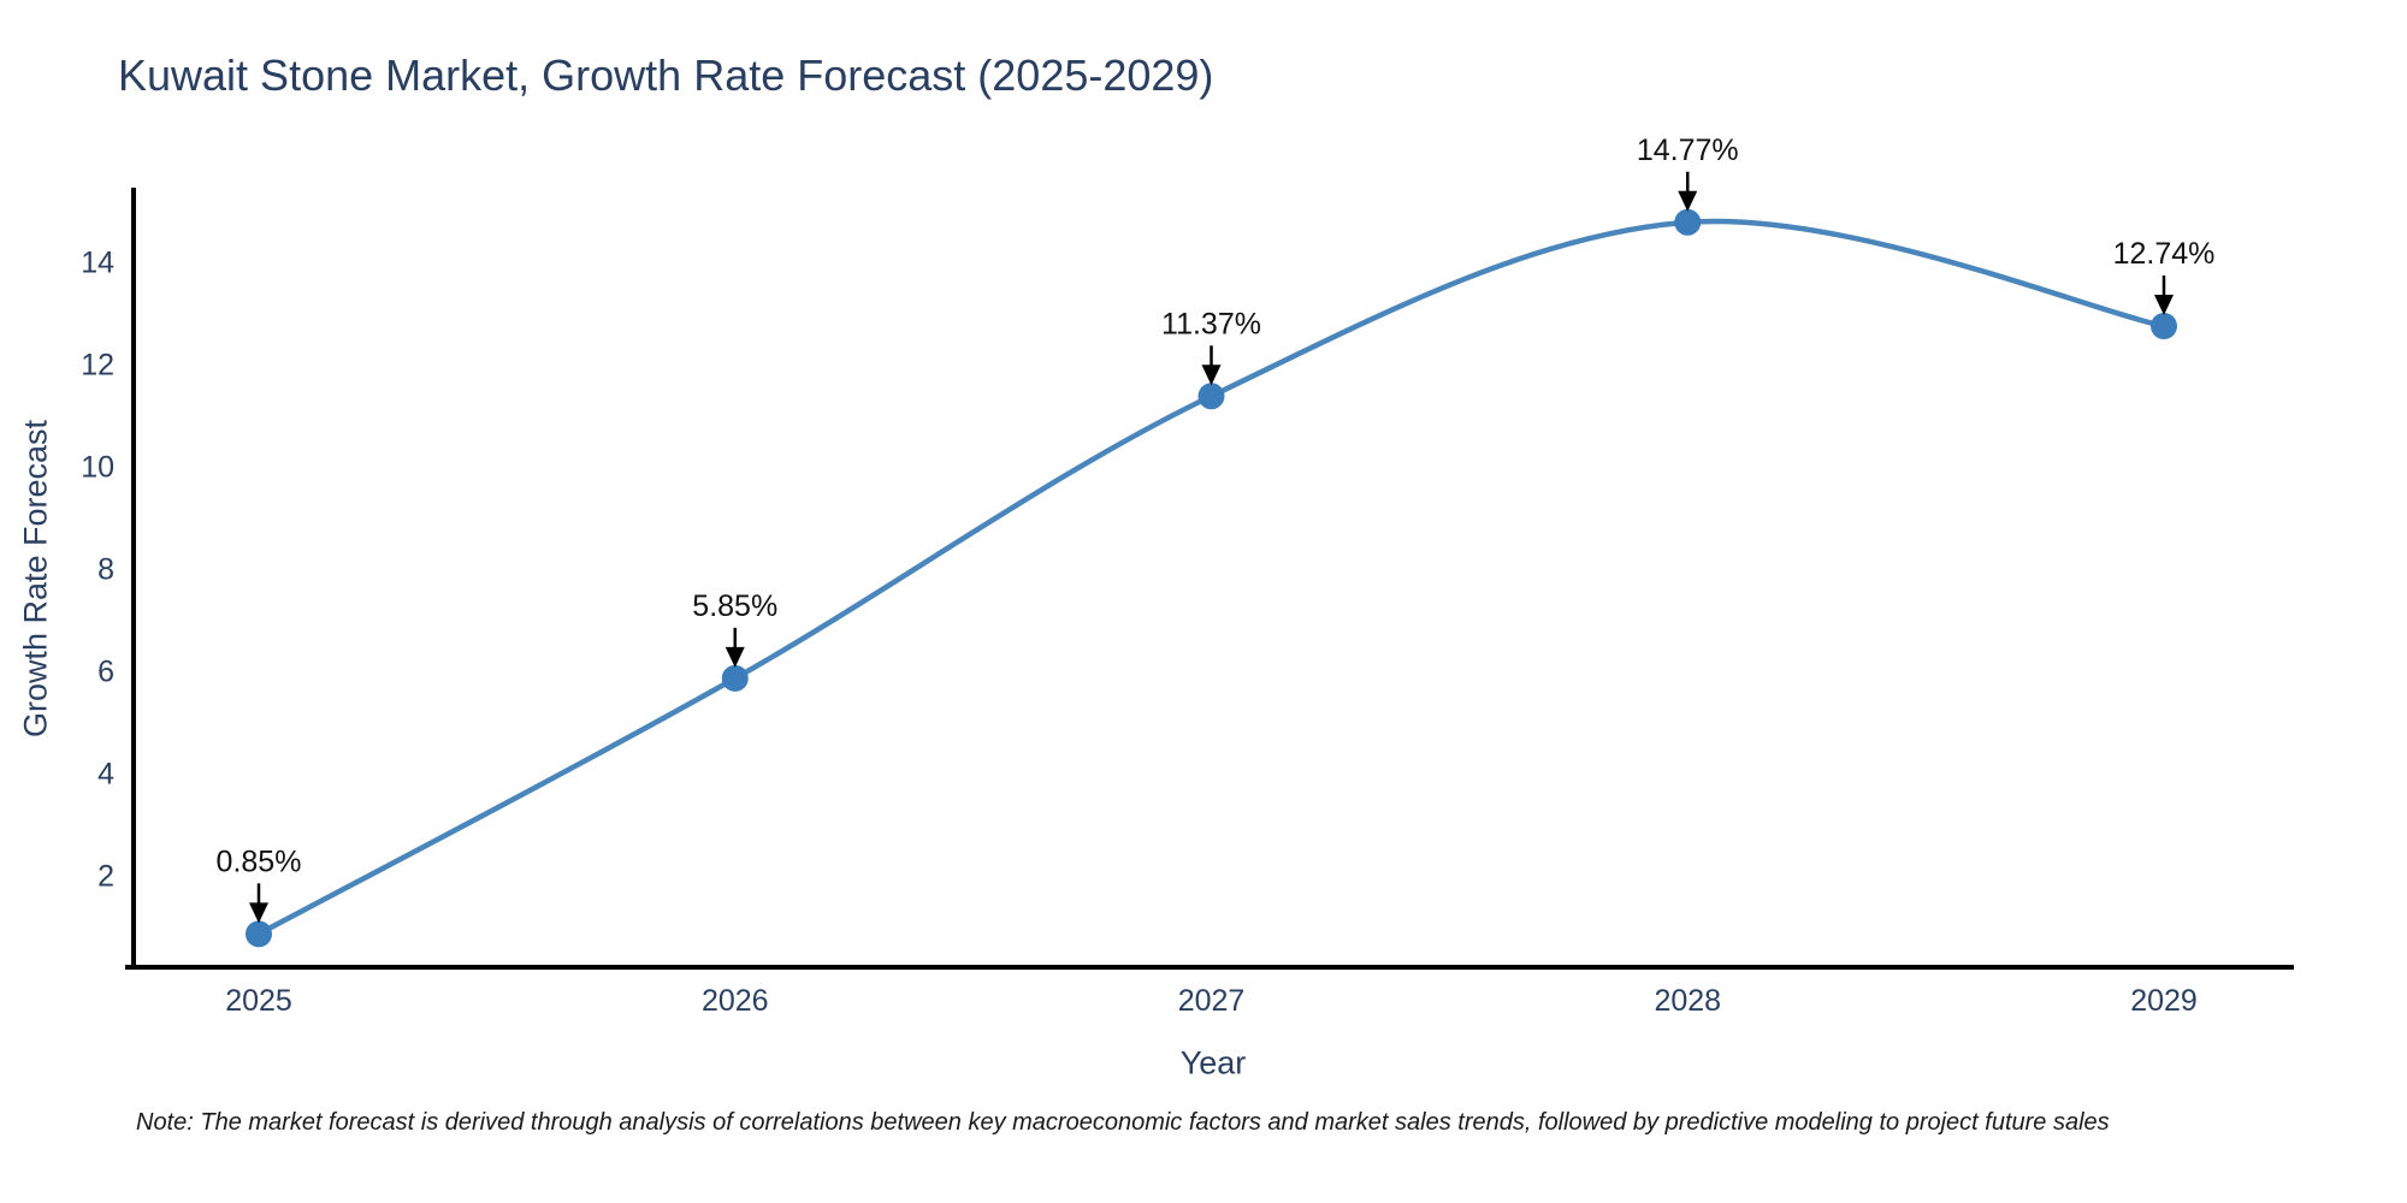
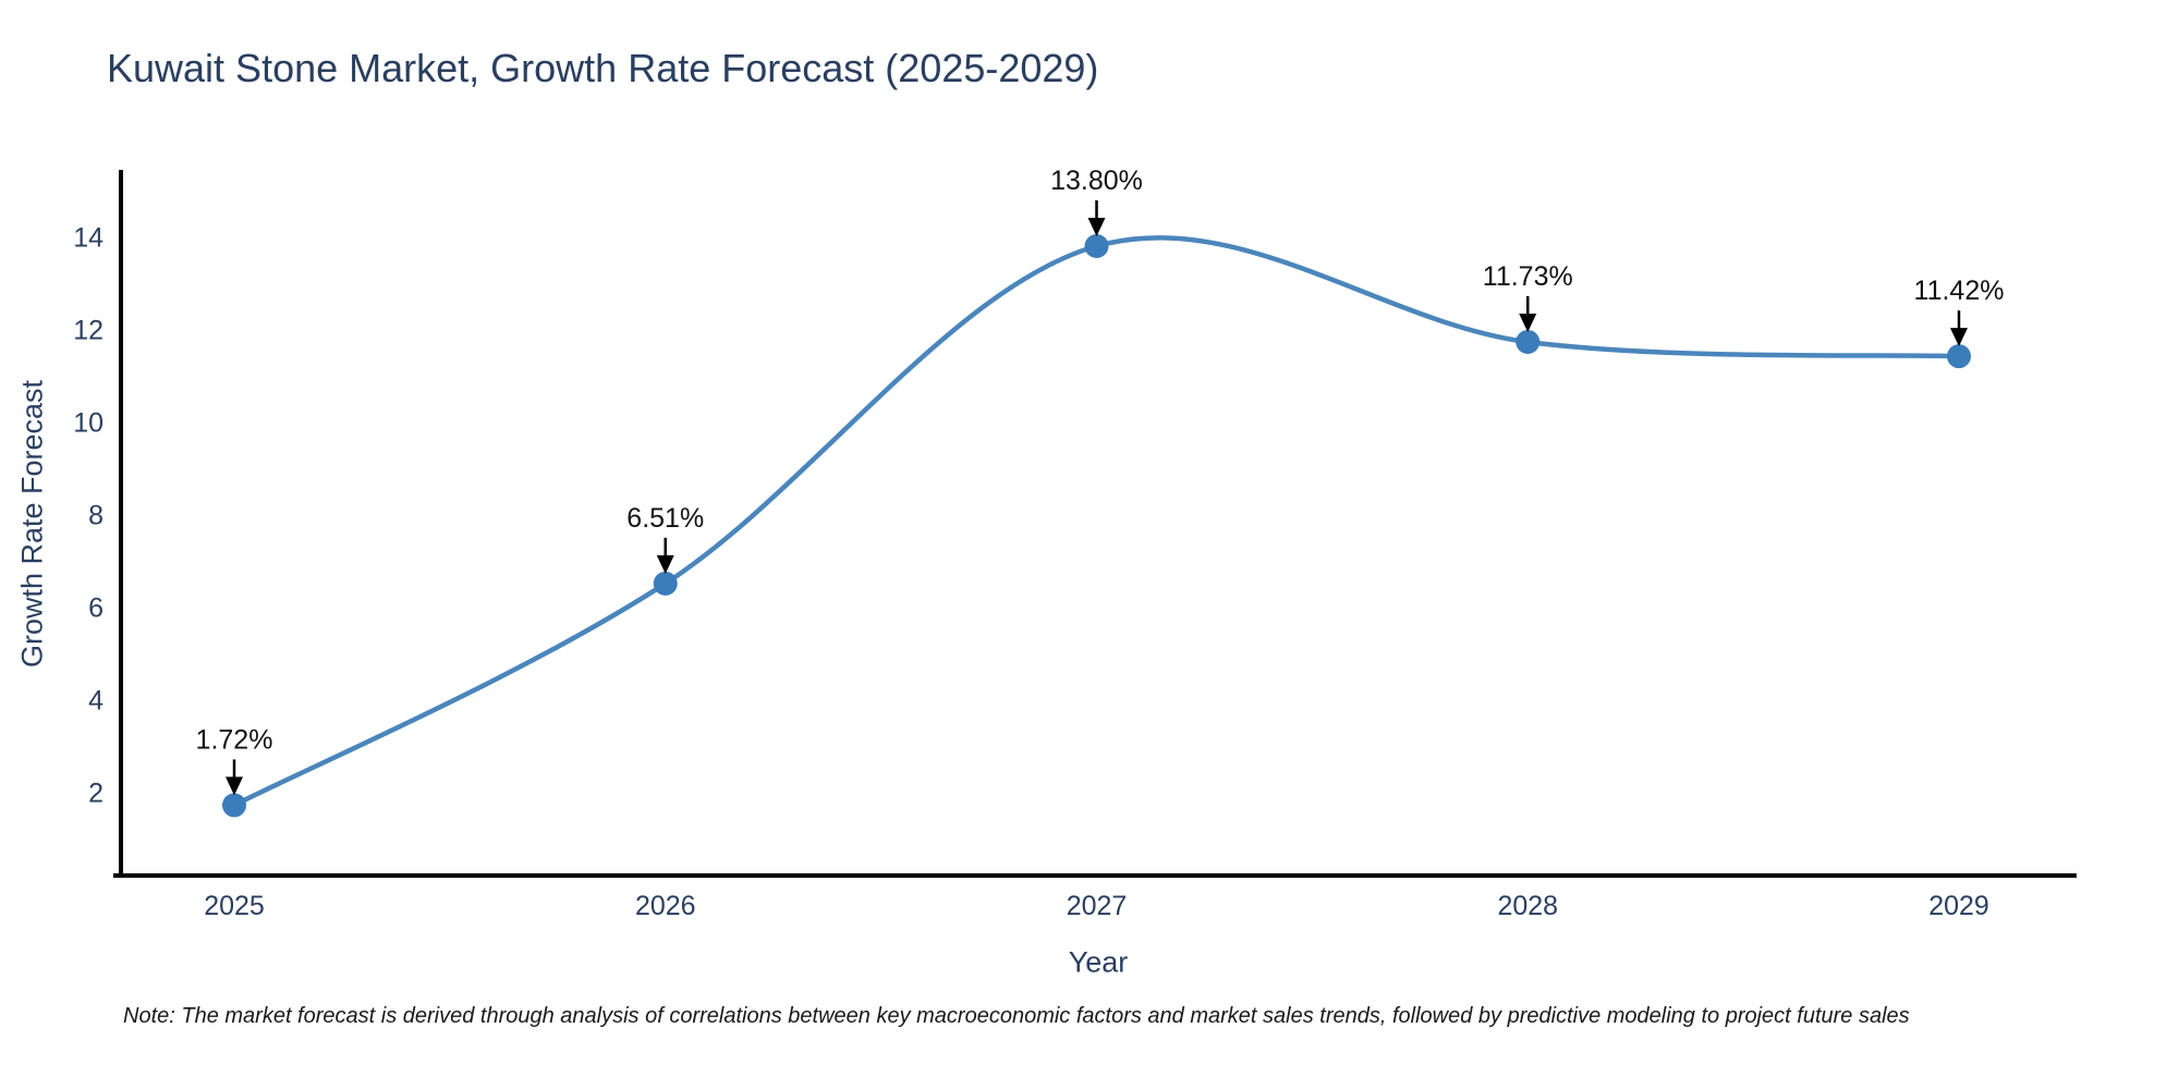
2025: 0.85% -> 1.72%
2026: 5.85% -> 6.51%
2027: 11.37% -> 13.80%
2028: 14.77% -> 11.73%
2029: 12.74% -> 11.42%
